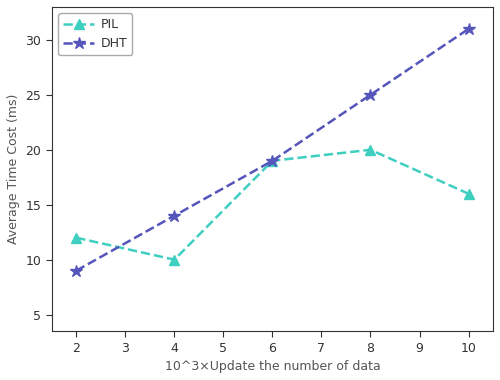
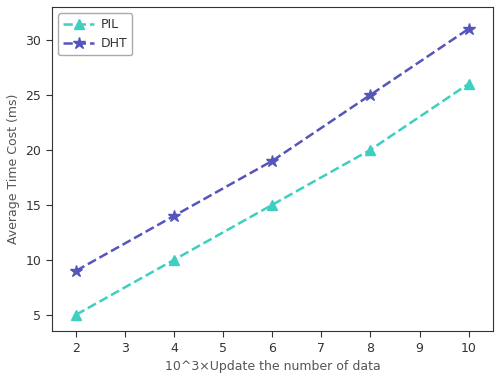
PIL/2: 12 -> 5
PIL/6: 19 -> 15
PIL/10: 16 -> 26
